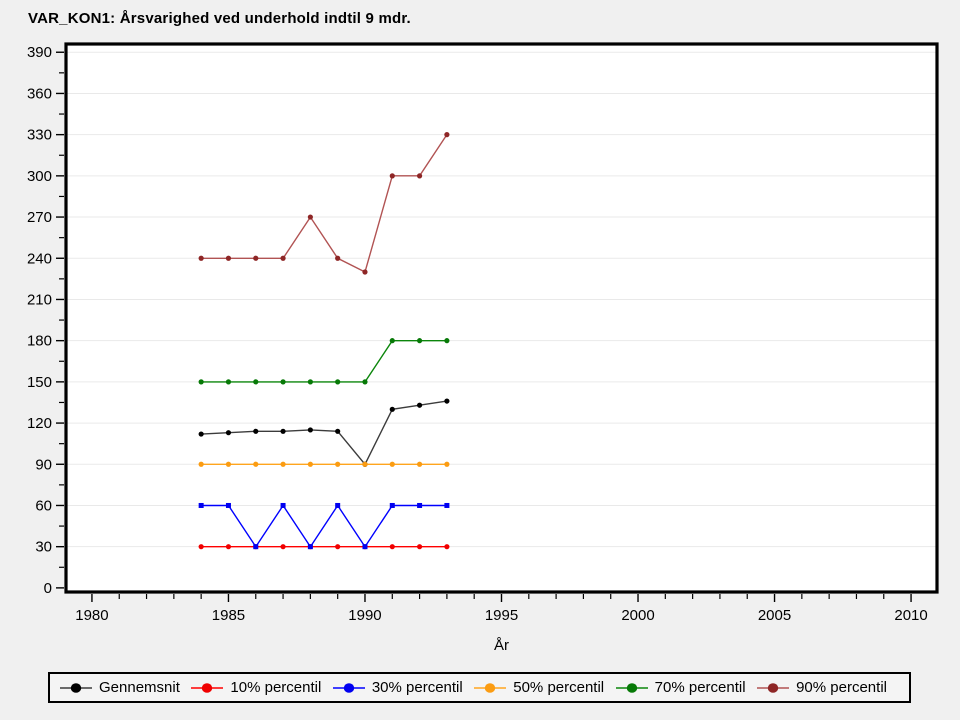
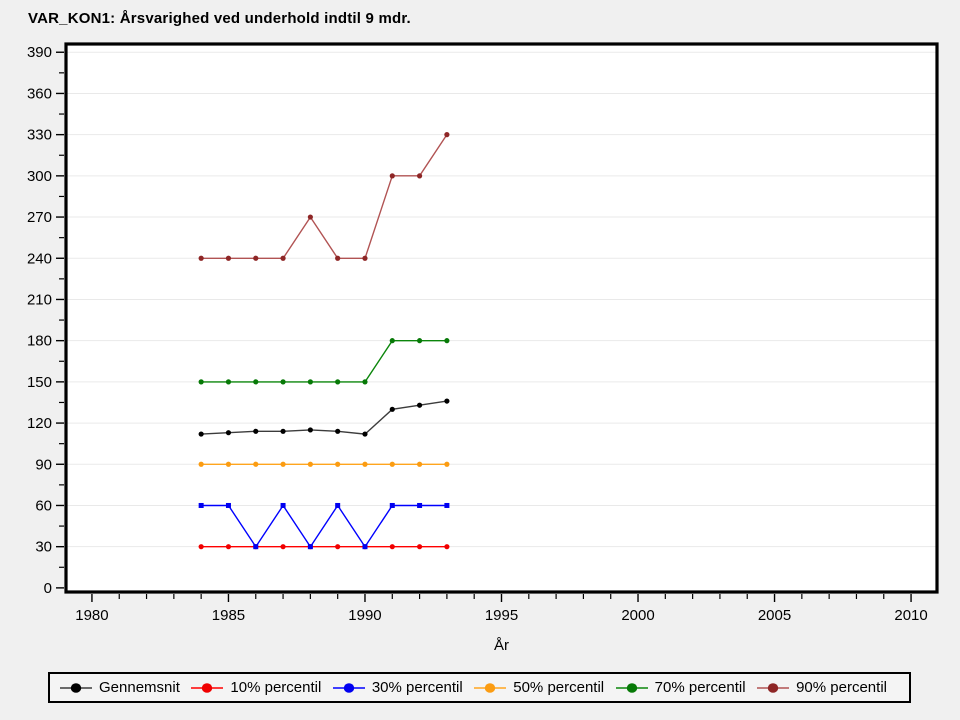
Gennemsnit/1990: 90 -> 112
90% percentil/1990: 230 -> 240
